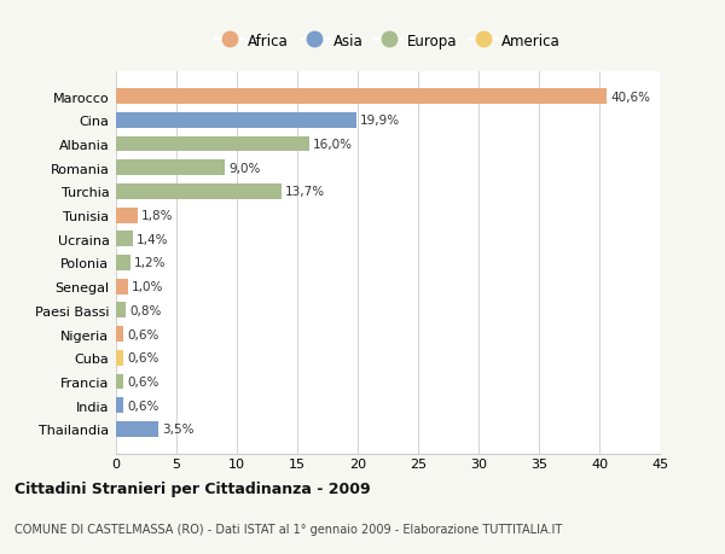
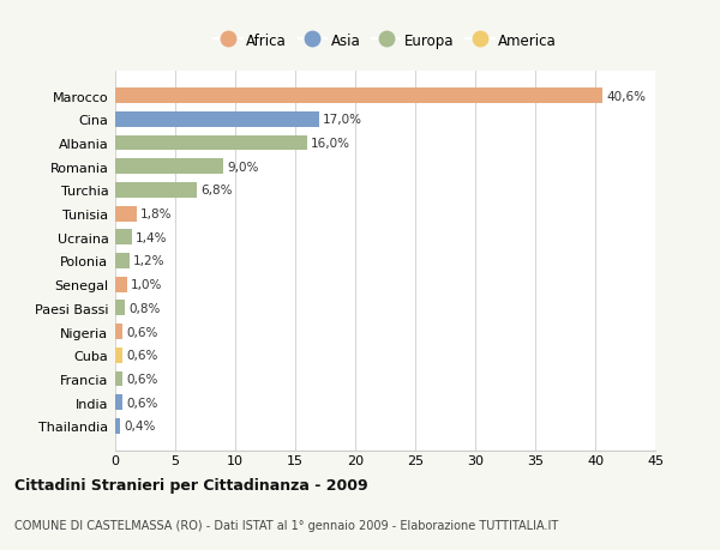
Cina: 19,9% -> 17,0%
Turchia: 13,7% -> 6,8%
Thailandia: 3,5% -> 0,4%
